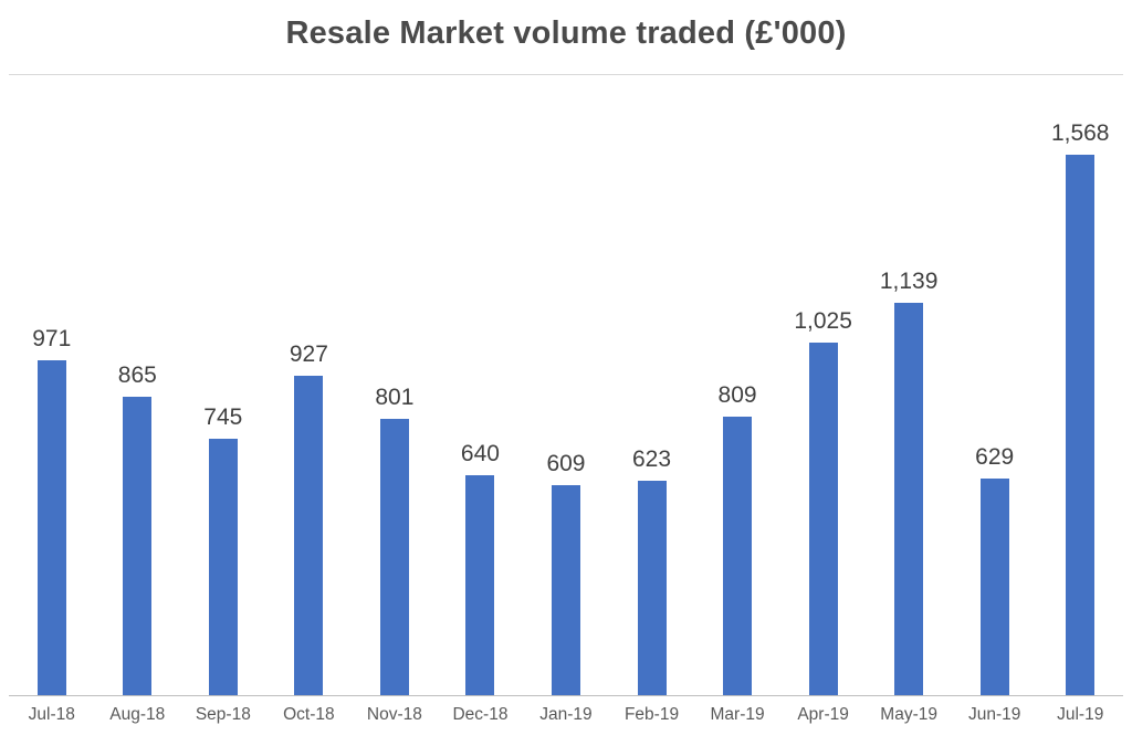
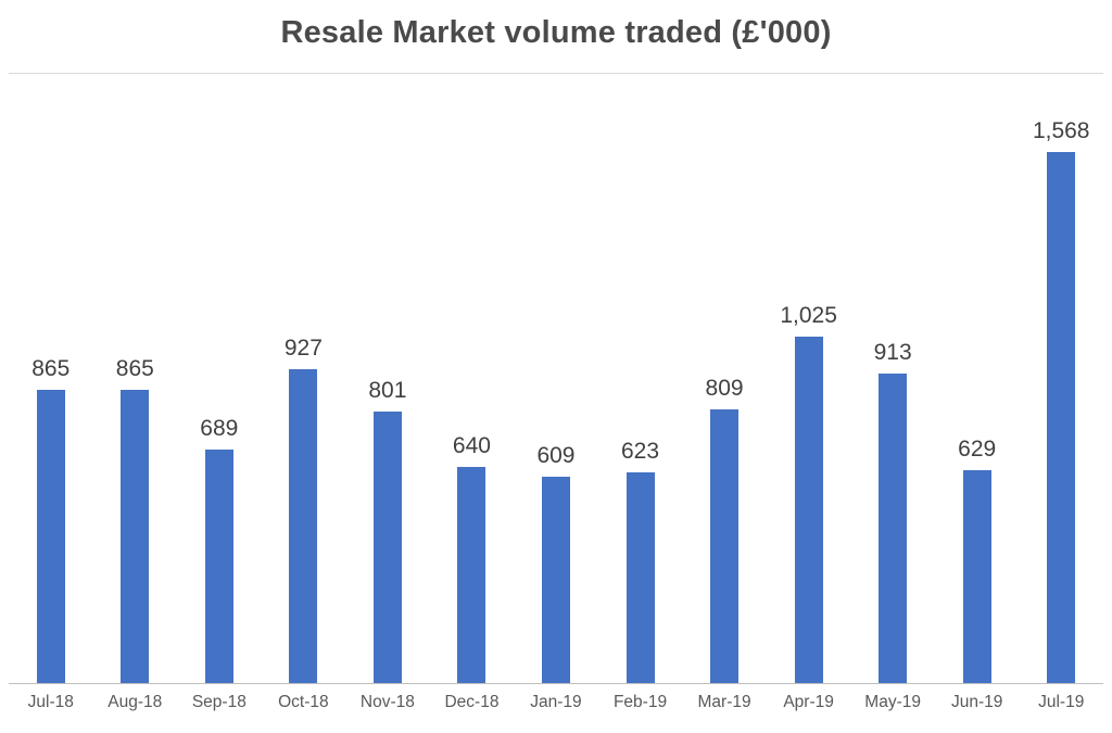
Jul-18: 971 -> 865
Sep-18: 745 -> 689
May-19: 1,139 -> 913
